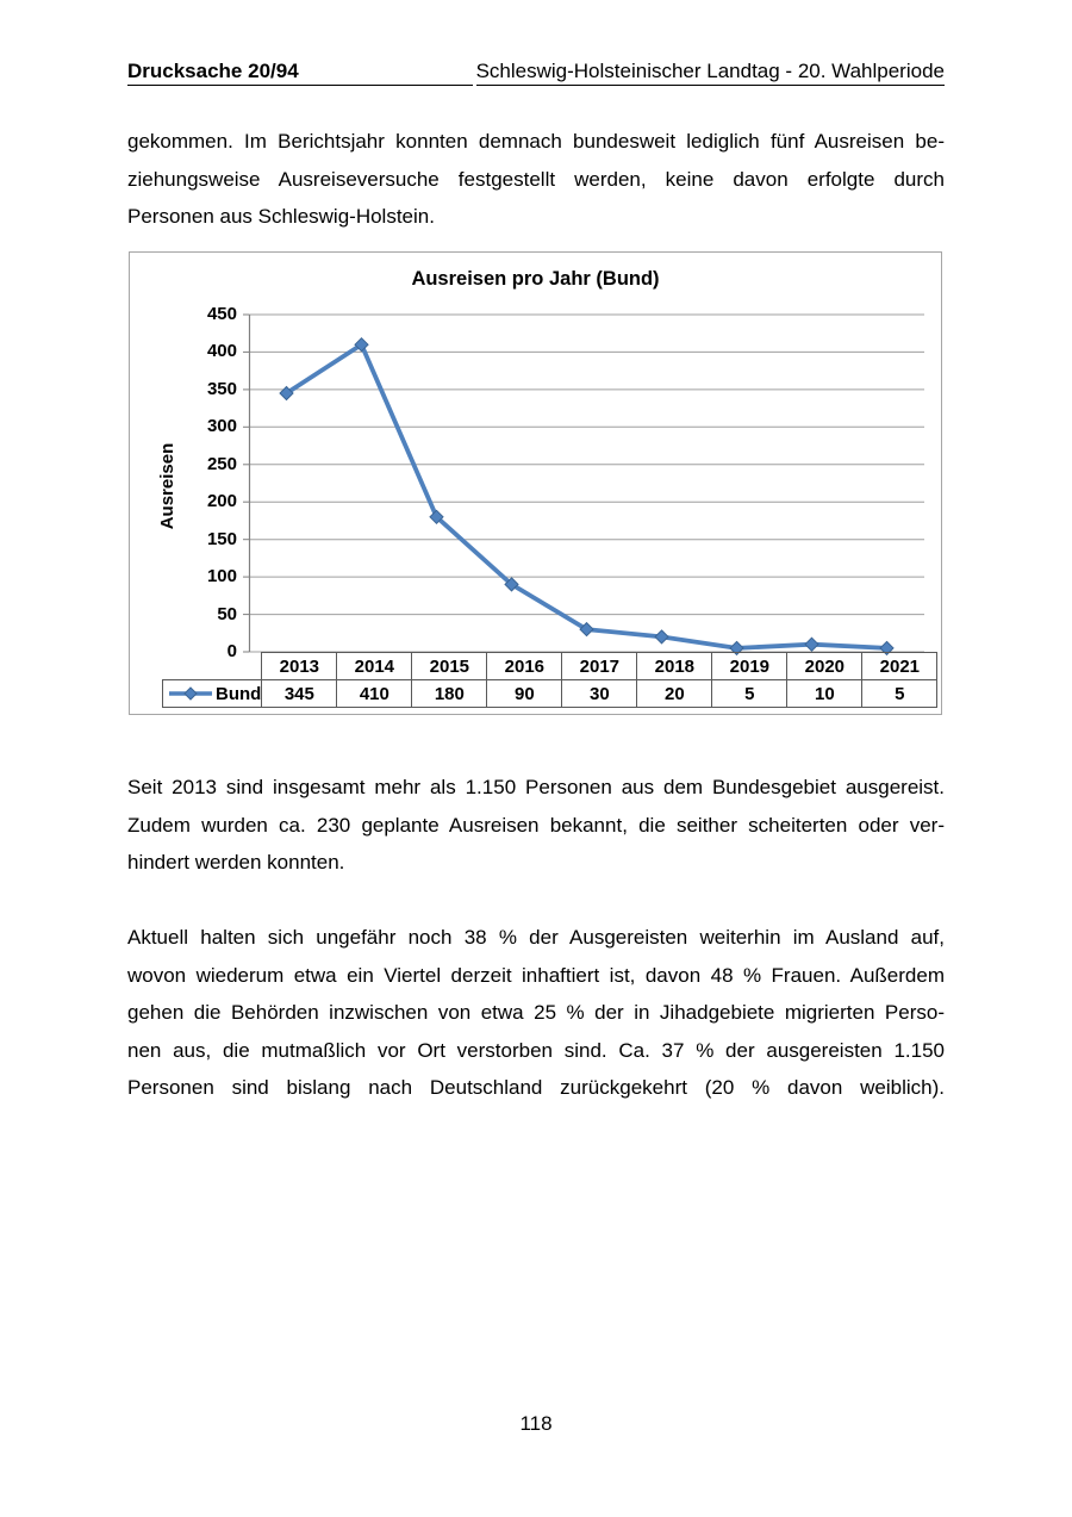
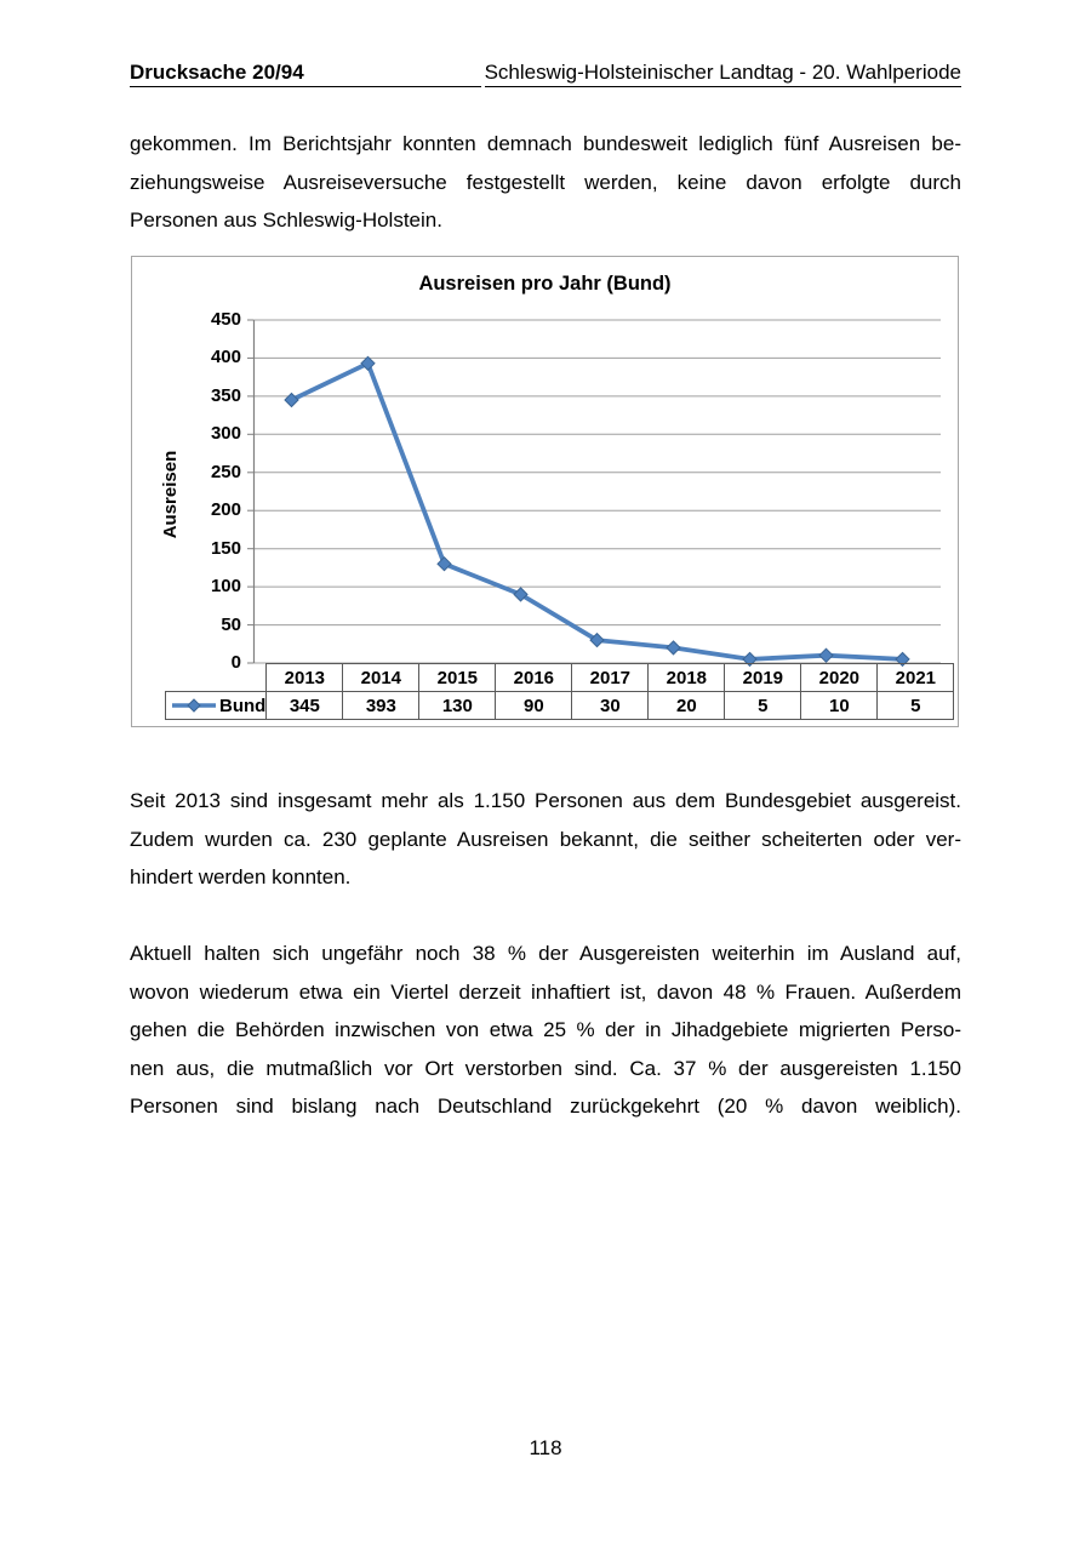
2014: 410 -> 393
2015: 180 -> 130
